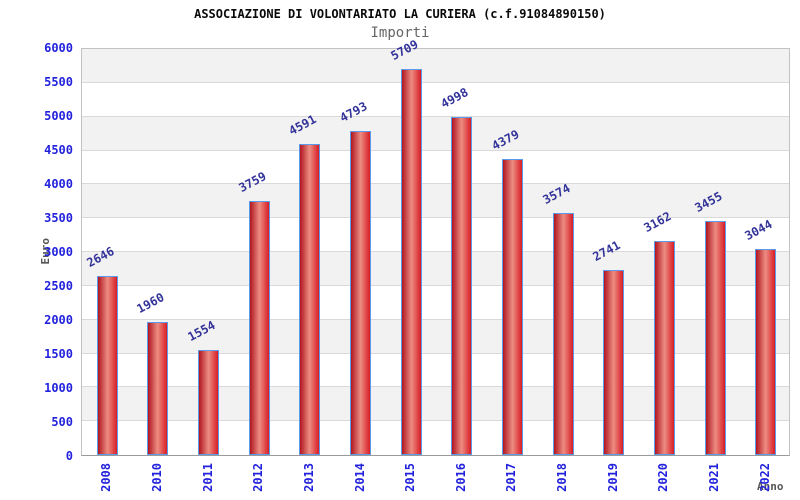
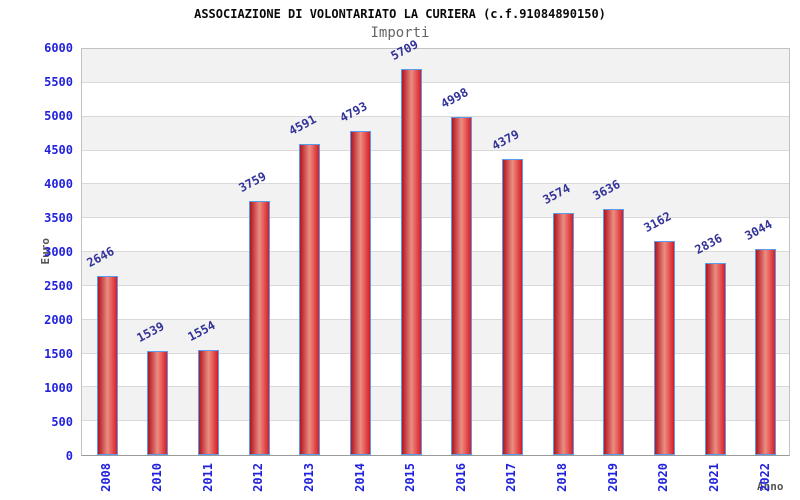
2010: 1960 -> 1539
2019: 2741 -> 3636
2021: 3455 -> 2836
